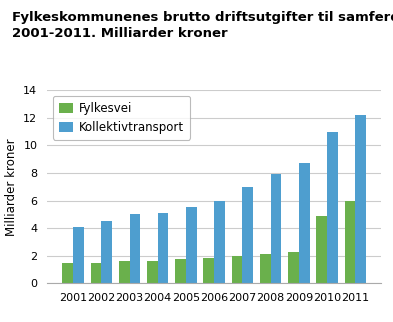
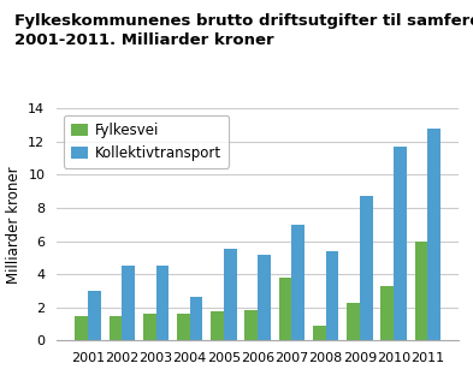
Kollektivtransport/2001: 4.1 -> 3.0
Kollektivtransport/2003: 5.0 -> 4.5
Kollektivtransport/2004: 5.1 -> 2.6
Kollektivtransport/2006: 6.0 -> 5.2
Fylkesvei/2007: 1.9 -> 3.8
Fylkesvei/2008: 2.1 -> 0.9
Kollektivtransport/2008: 8.0 -> 5.4
Fylkesvei/2010: 4.9 -> 3.3
Kollektivtransport/2010: 11.0 -> 11.7
Kollektivtransport/2011: 12.2 -> 12.8
